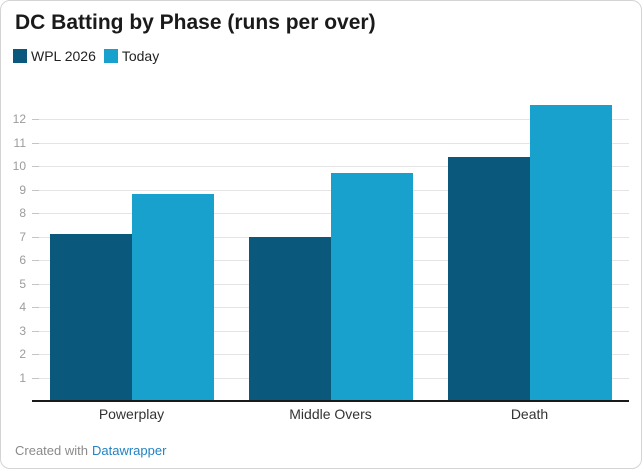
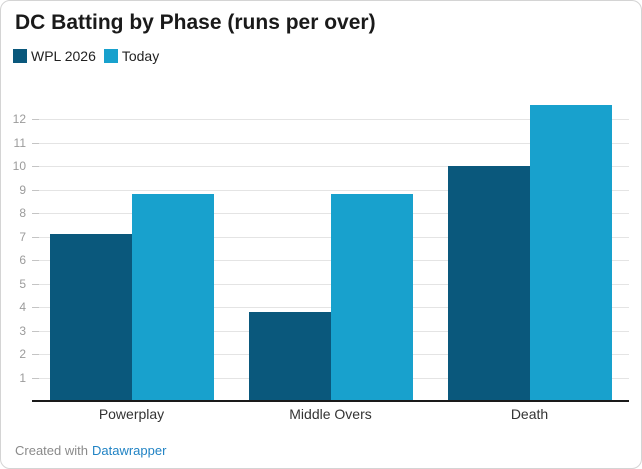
WPL 2026/Middle Overs: 7.0 -> 3.8
Today/Middle Overs: 9.7 -> 8.8
WPL 2026/Death: 10.4 -> 10.0
